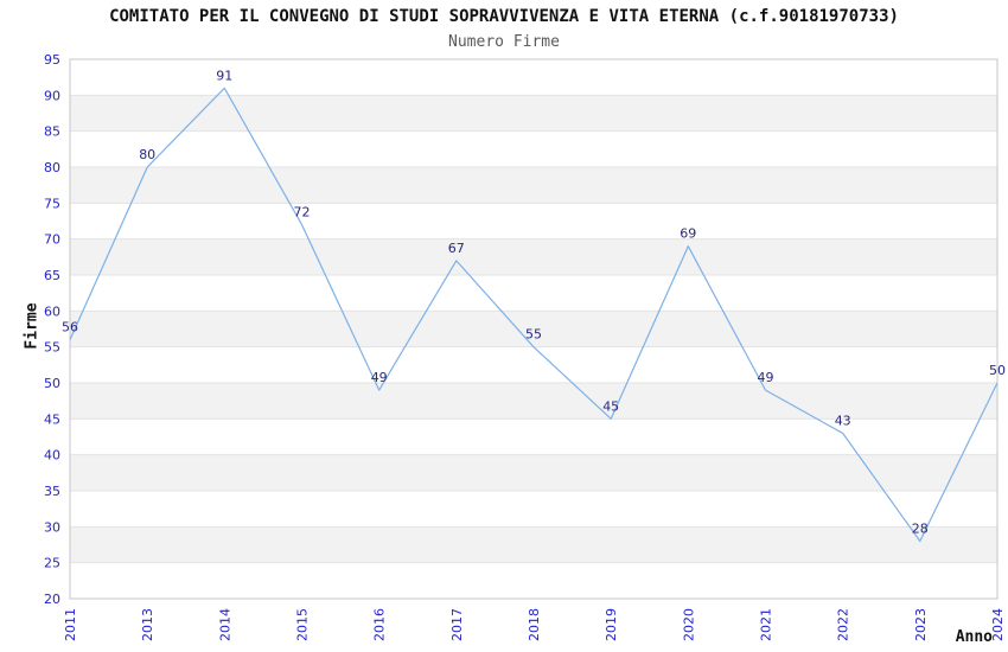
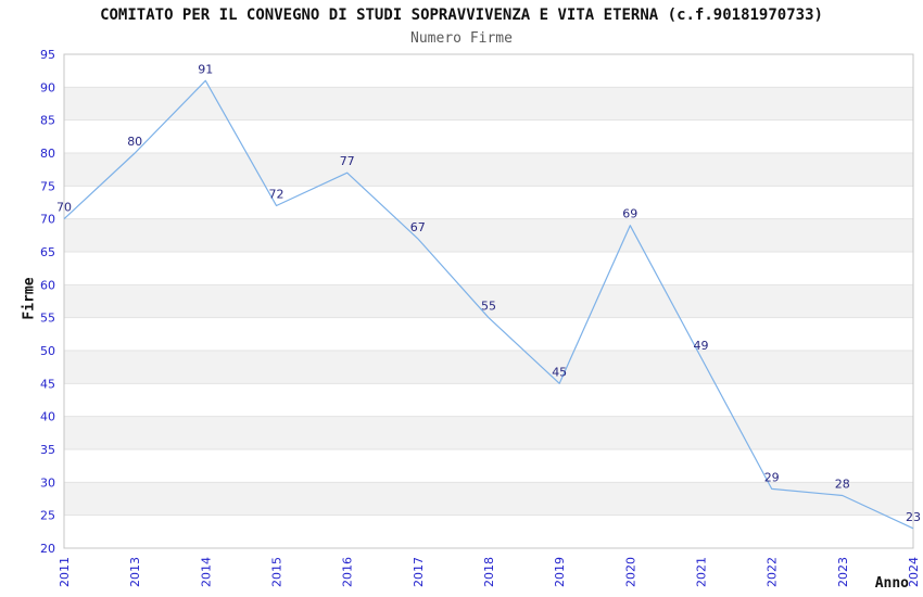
2011: 56 -> 70
2016: 49 -> 77
2022: 43 -> 29
2024: 50 -> 23
